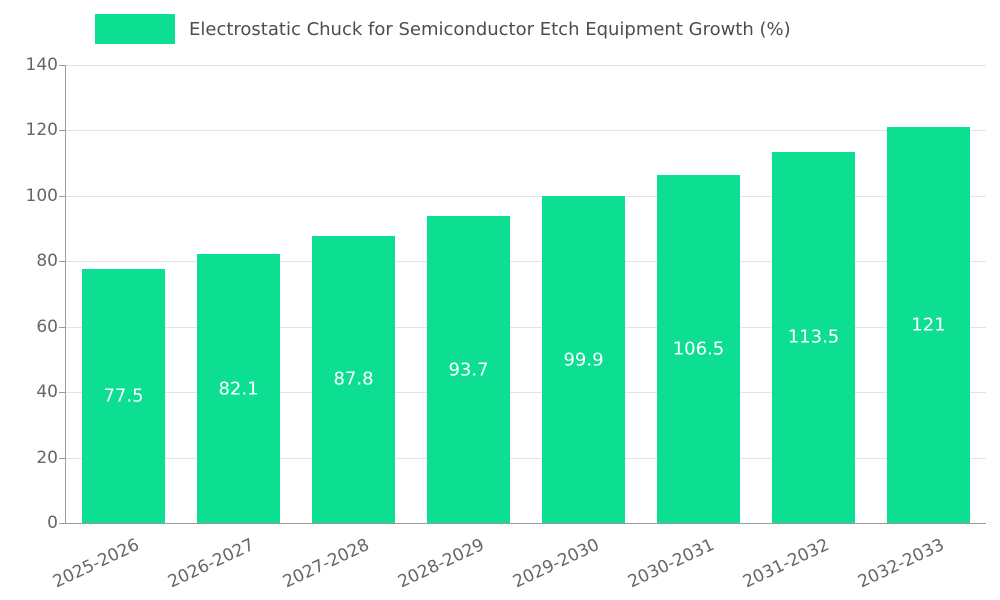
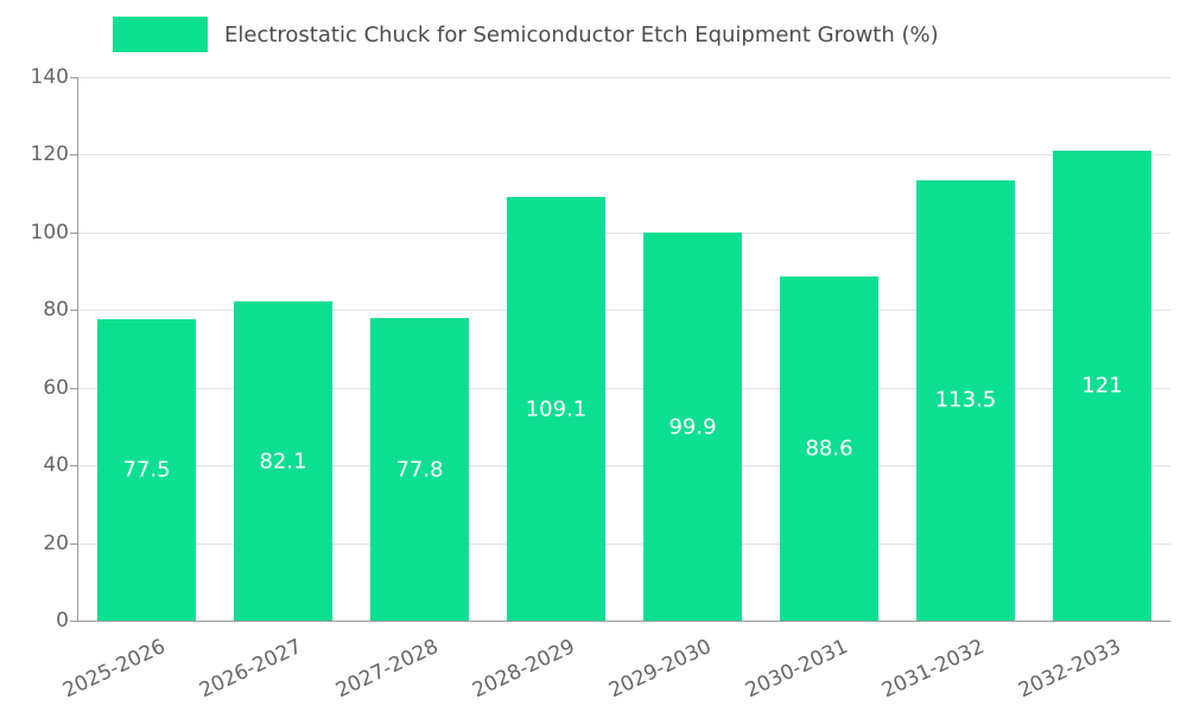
2027-2028: 87.8 -> 77.8
2028-2029: 93.7 -> 109.1
2030-2031: 106.5 -> 88.6
